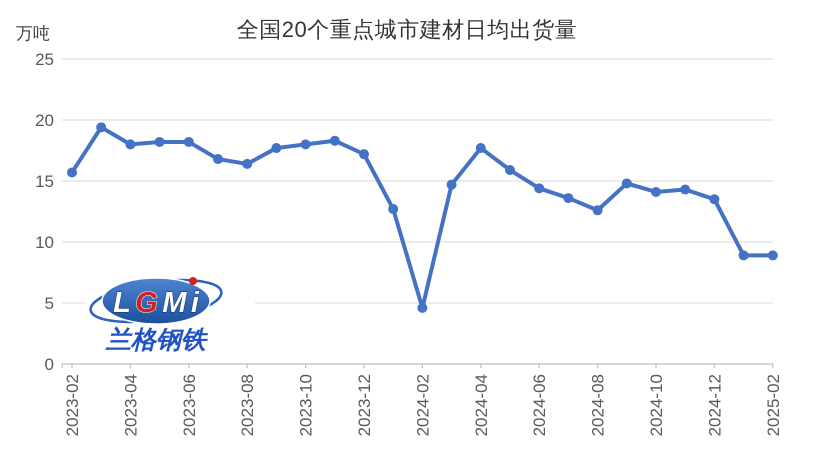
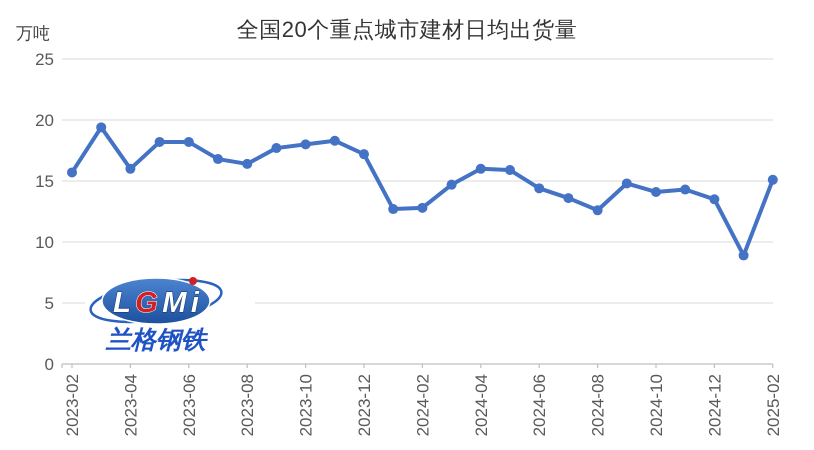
2023-04: 18.0 -> 16.0
2024-02: 4.6 -> 12.8
2024-04: 17.7 -> 16.0
2025-02: 8.9 -> 15.1
